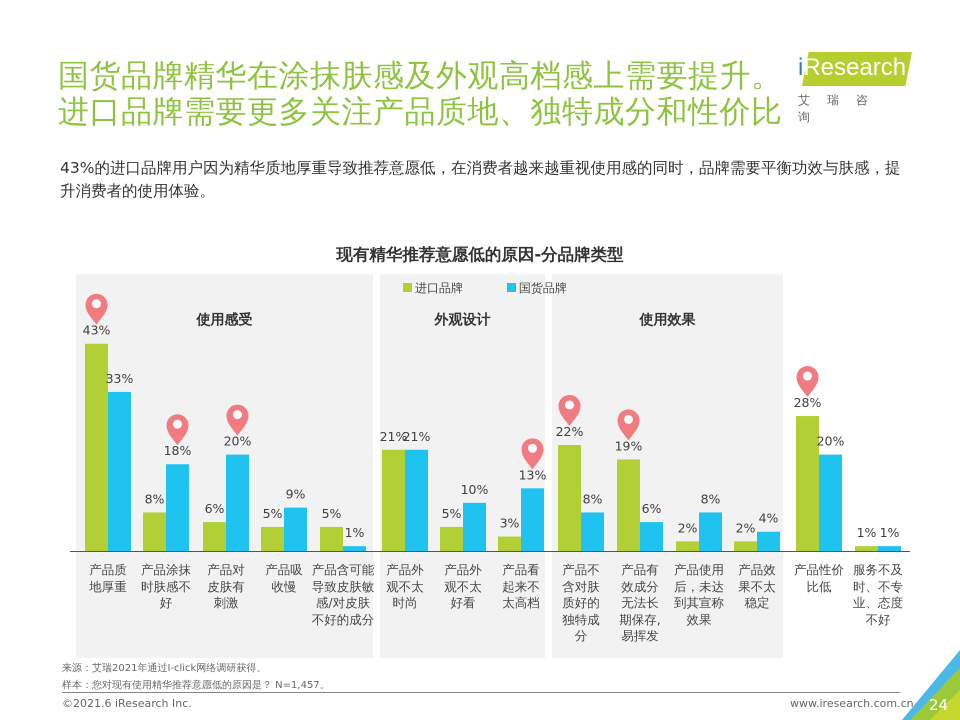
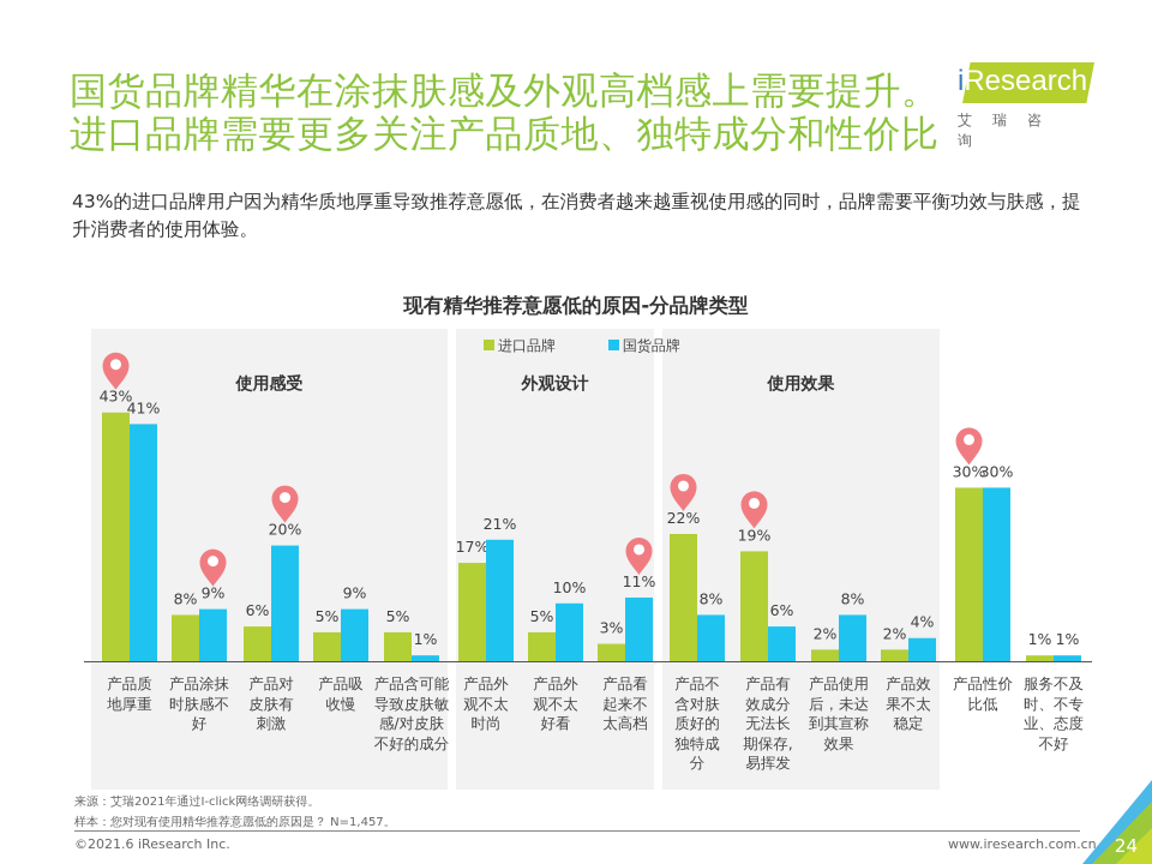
国货品牌/产品质地厚重: 33% -> 41%
国货品牌/产品涂抹时肤感不好: 18% -> 9%
进口品牌/产品外观不太时尚: 21% -> 17%
国货品牌/产品看起来不太高档: 13% -> 11%
进口品牌/产品性价比低: 28% -> 30%
国货品牌/产品性价比低: 20% -> 30%
